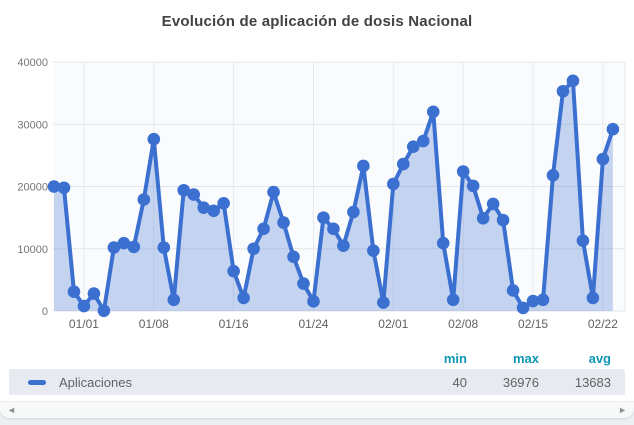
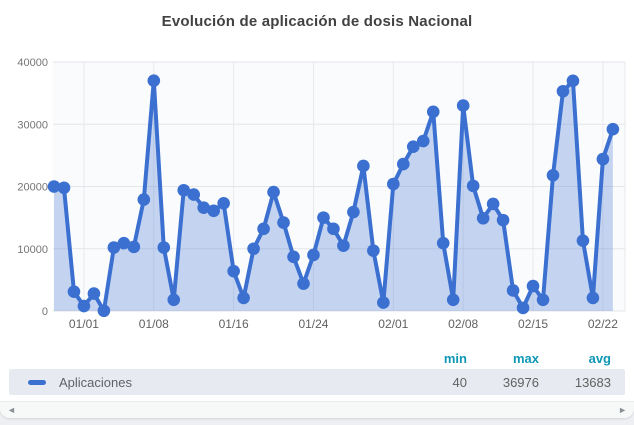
01/08: 28000 -> 37000
01/24: 2000 -> 9000
02/08: 22000 -> 33000
02/15: 2000 -> 4000
